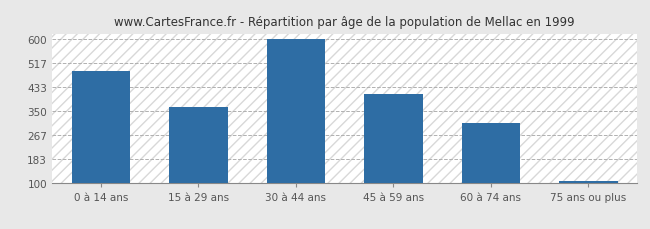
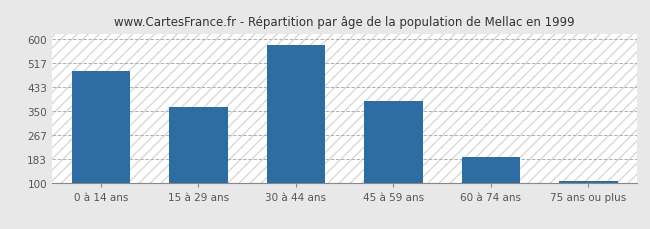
30 à 44 ans: 600 -> 580
45 à 59 ans: 410 -> 385
60 à 74 ans: 308 -> 190
